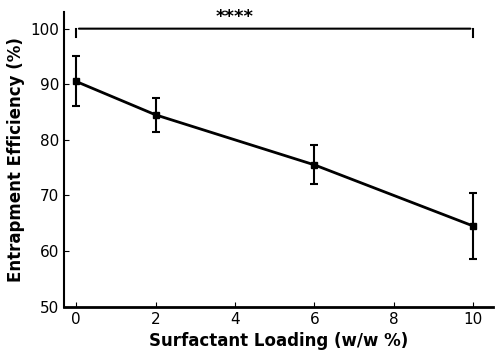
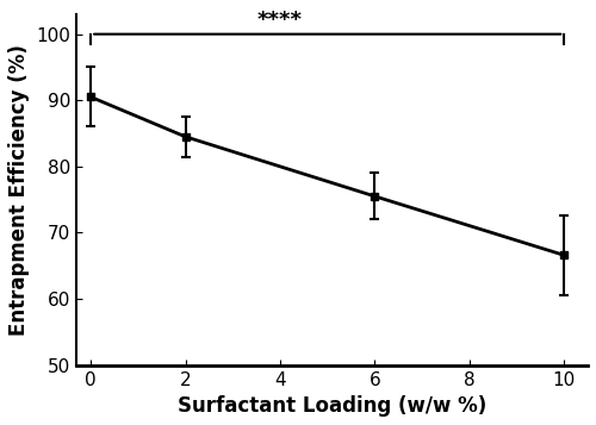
10: 64.5 -> 66.6
